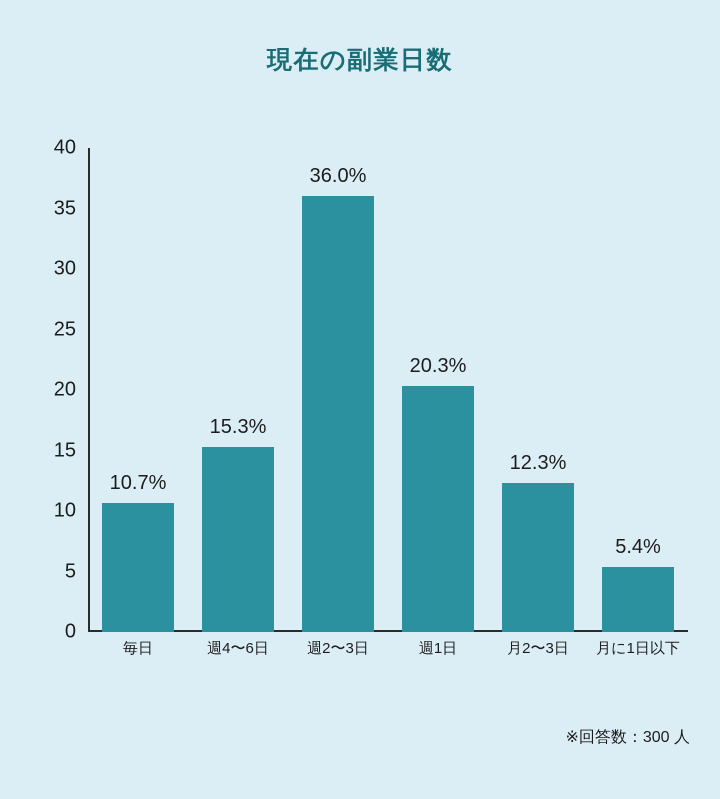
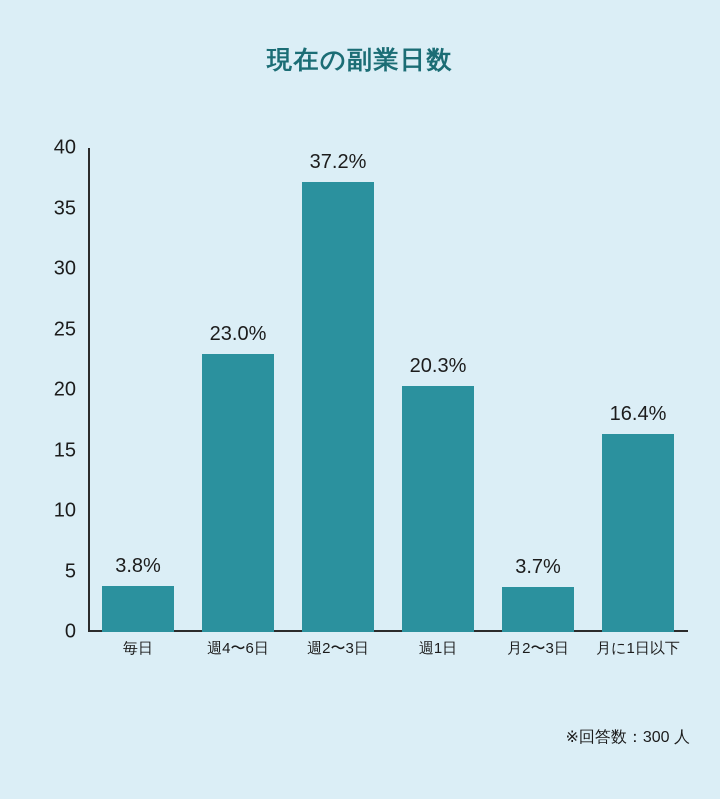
毎日: 10.7% -> 3.8%
週4〜6日: 15.3% -> 23.0%
週2〜3日: 36.0% -> 37.2%
月2〜3日: 12.3% -> 3.7%
月に1日以下: 5.4% -> 16.4%
